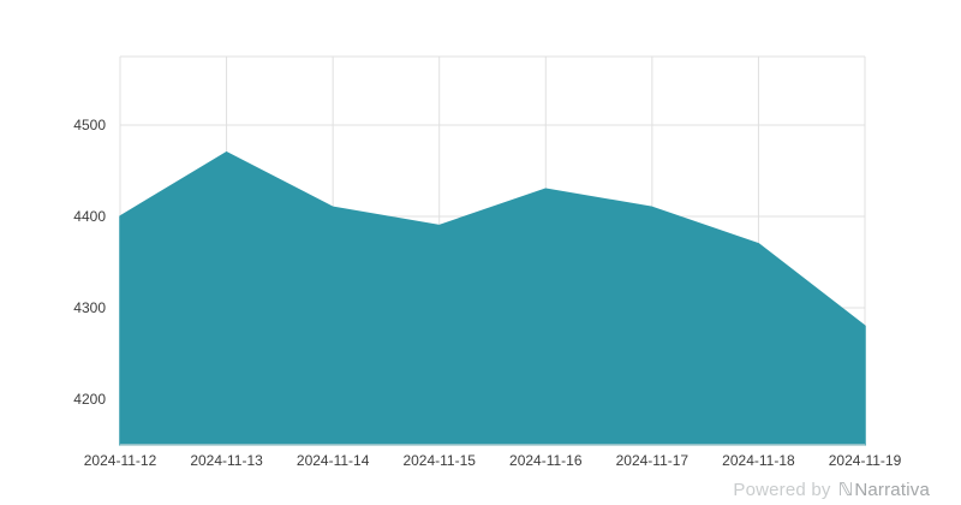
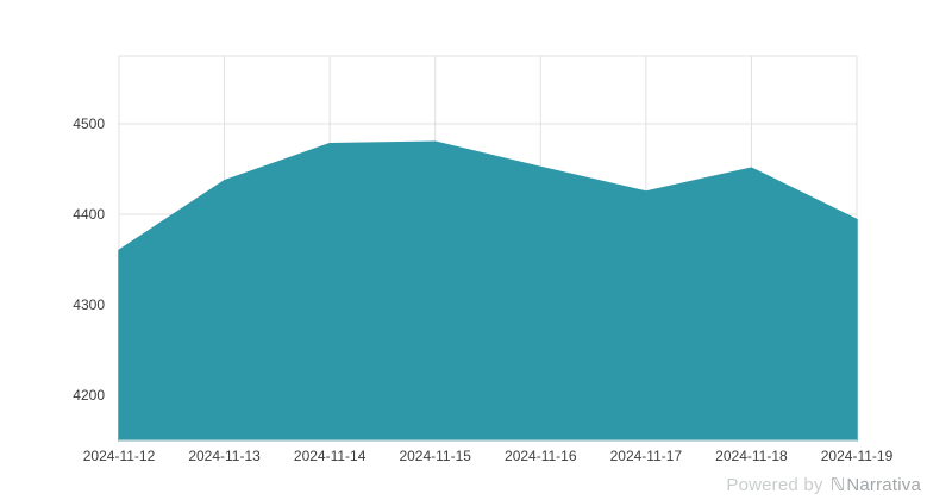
2024-11-12: 4400 -> 4360
2024-11-13: 4470 -> 4440
2024-11-14: 4410 -> 4480
2024-11-15: 4390 -> 4480
2024-11-16: 4430 -> 4450
2024-11-17: 4410 -> 4420
2024-11-18: 4370 -> 4450
2024-11-19: 4280 -> 4390
